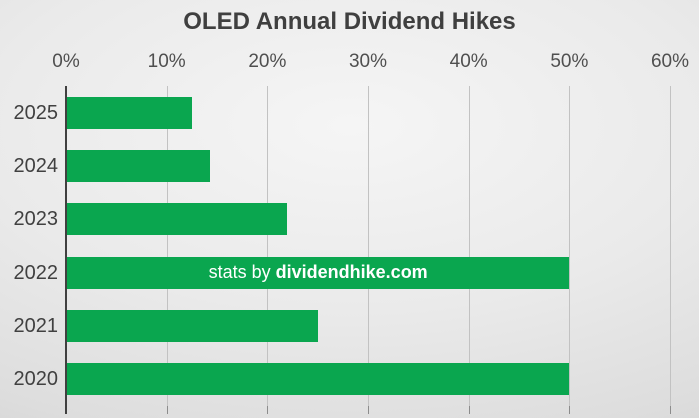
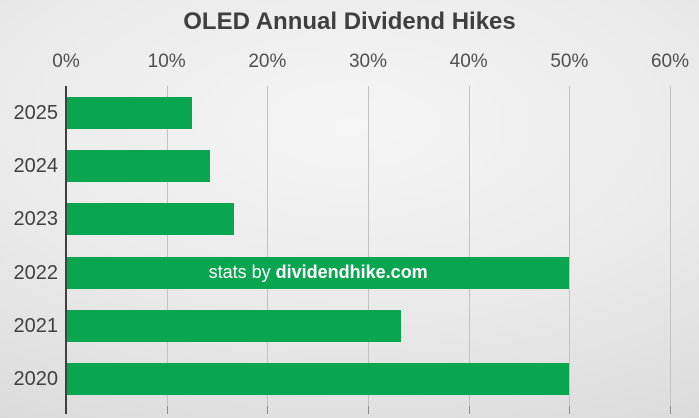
2023: 22% -> 17%
2021: 25% -> 33%
